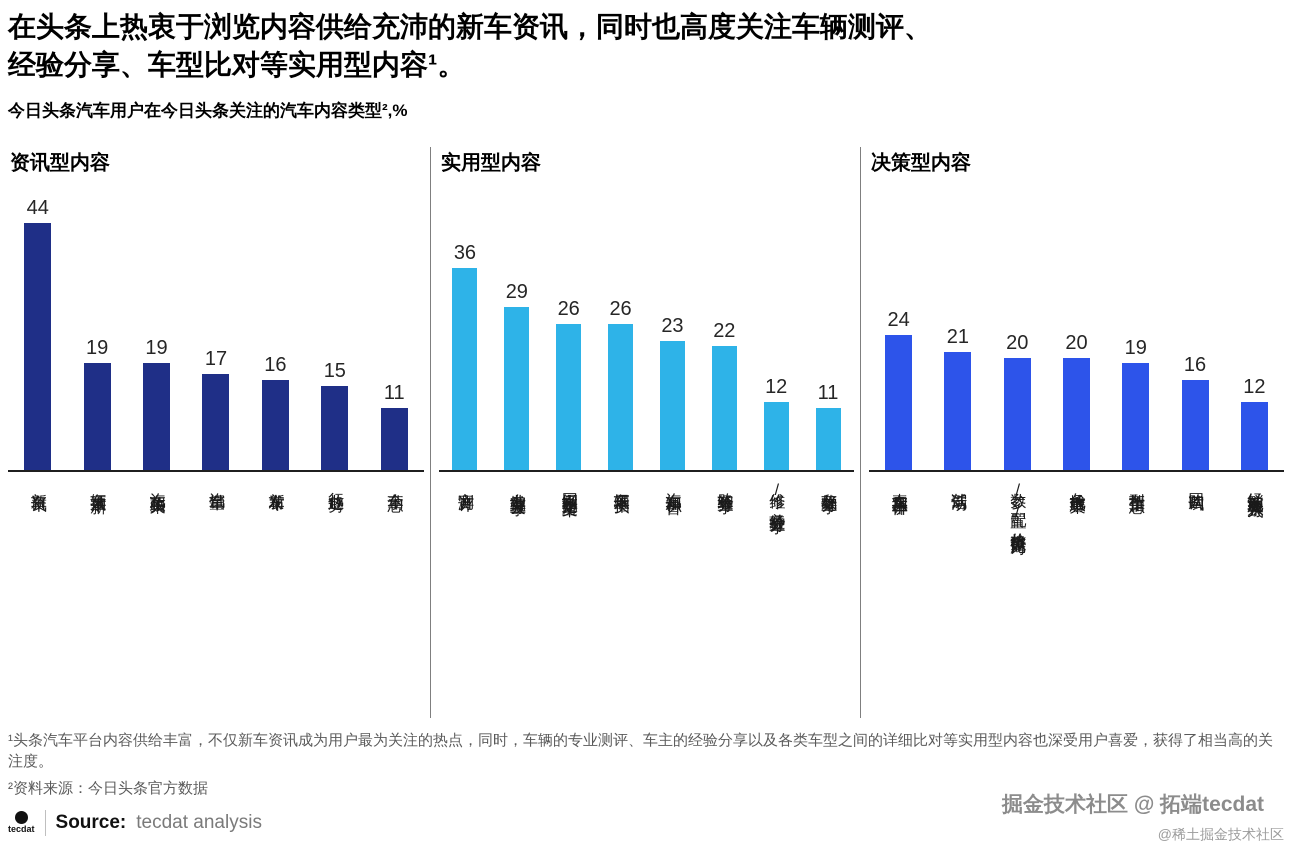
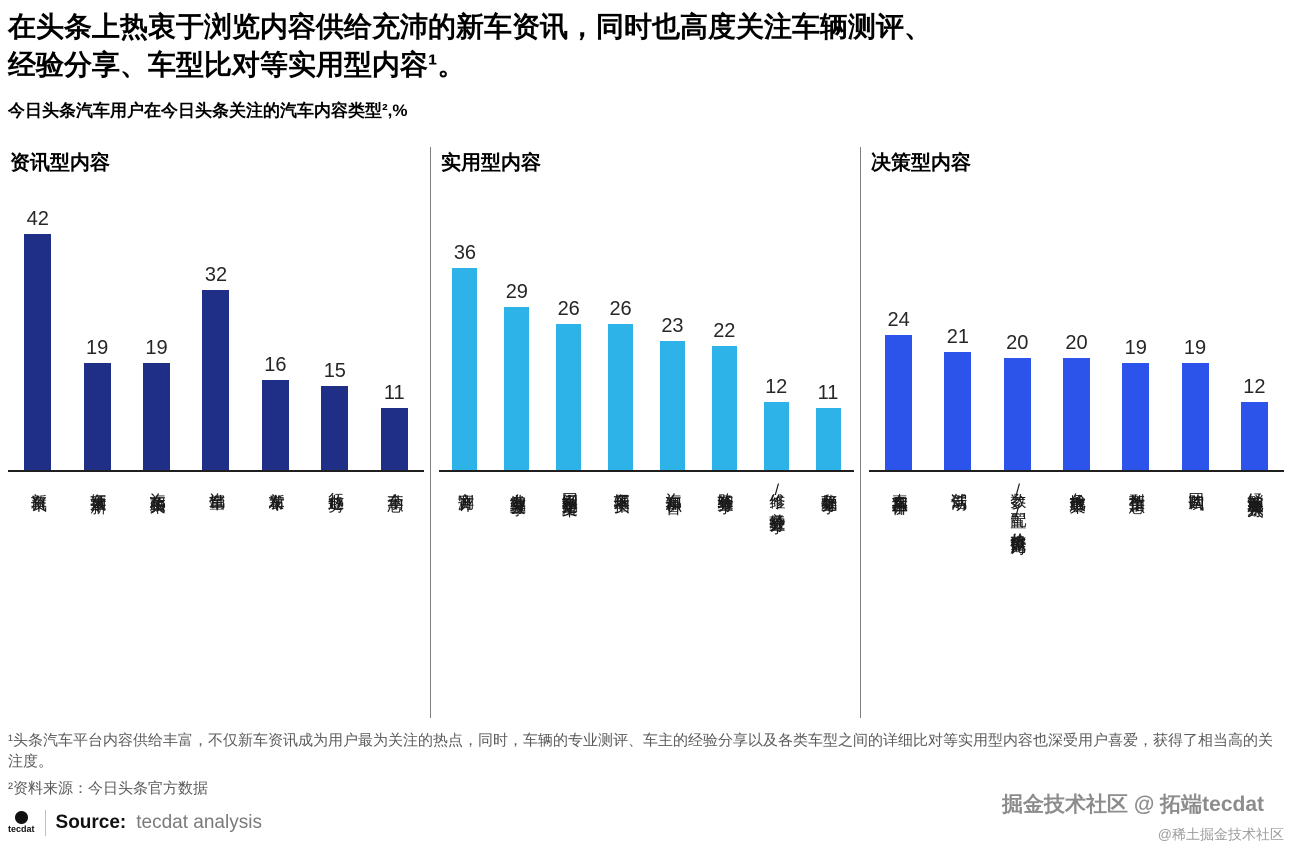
资讯型内容/新车资讯: 44 -> 42
资讯型内容/汽车销量: 17 -> 32
决策型内容/团购试驾: 16 -> 19
